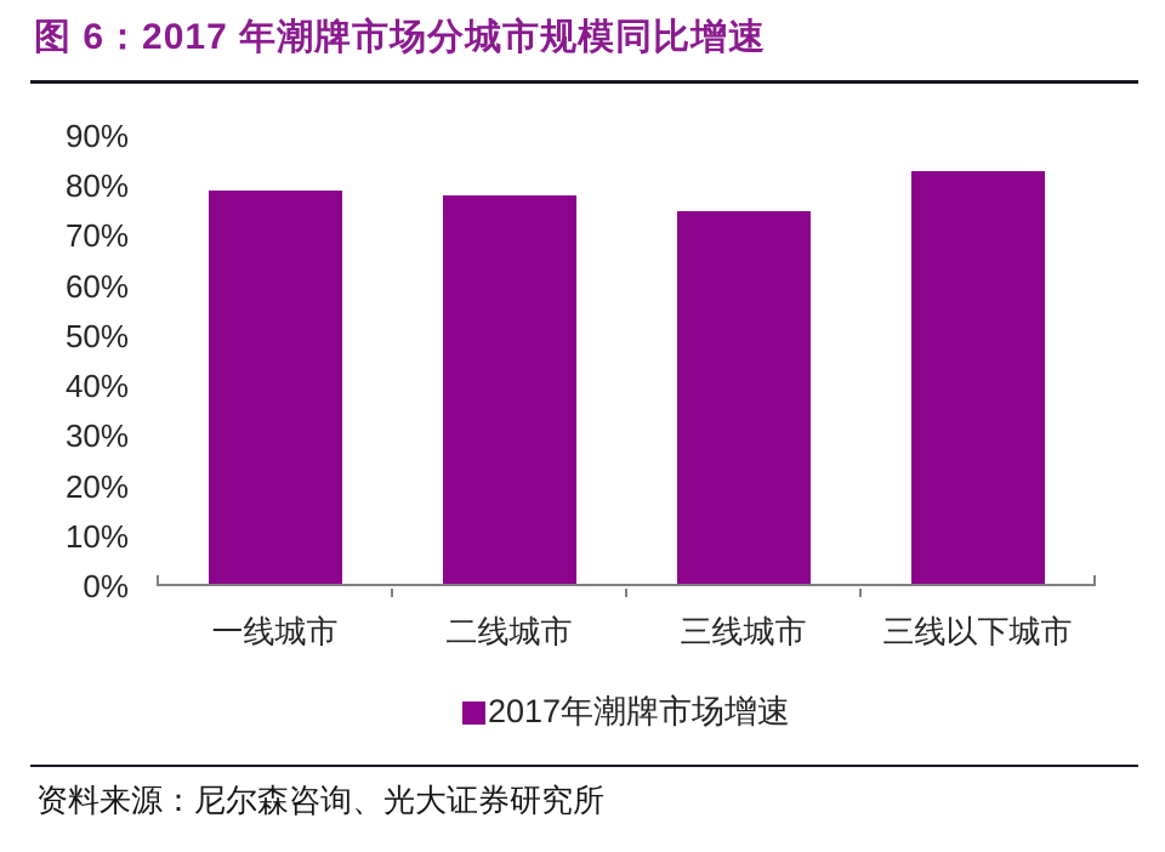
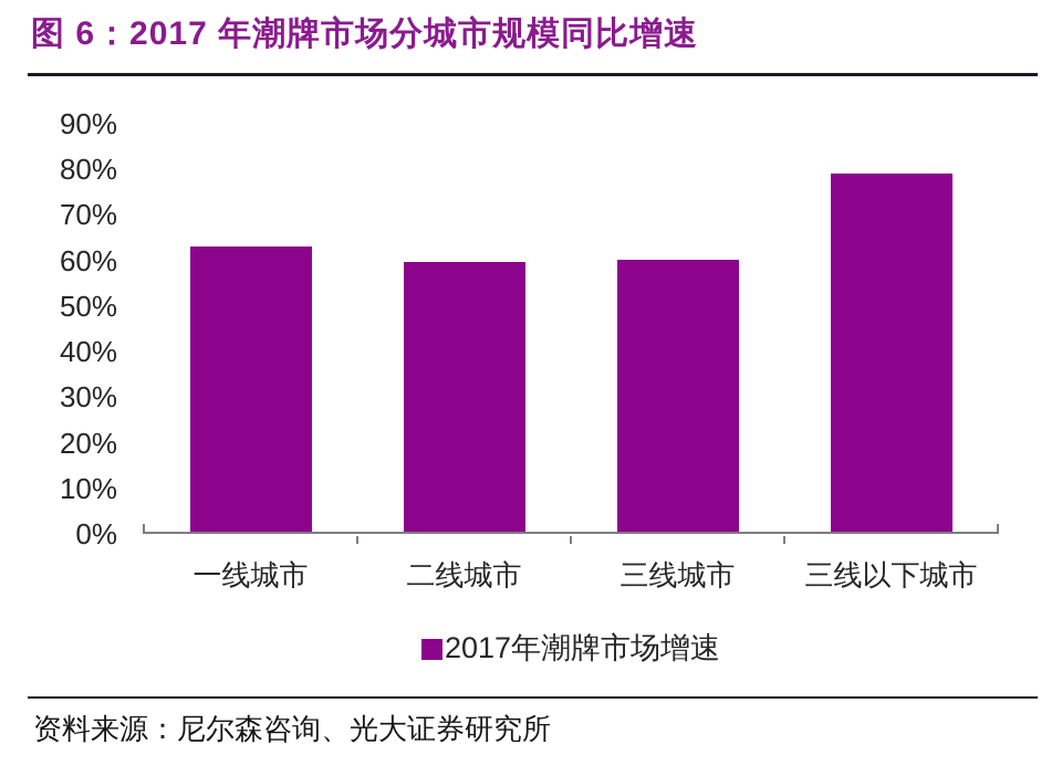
一线城市: 79% -> 63%
二线城市: 78% -> 60%
三线城市: 75% -> 60%
三线以下城市: 83% -> 79%
